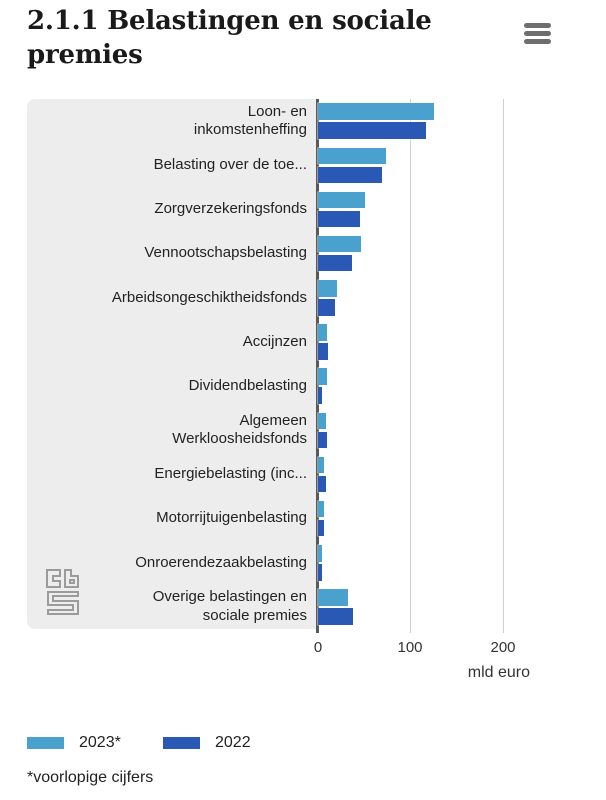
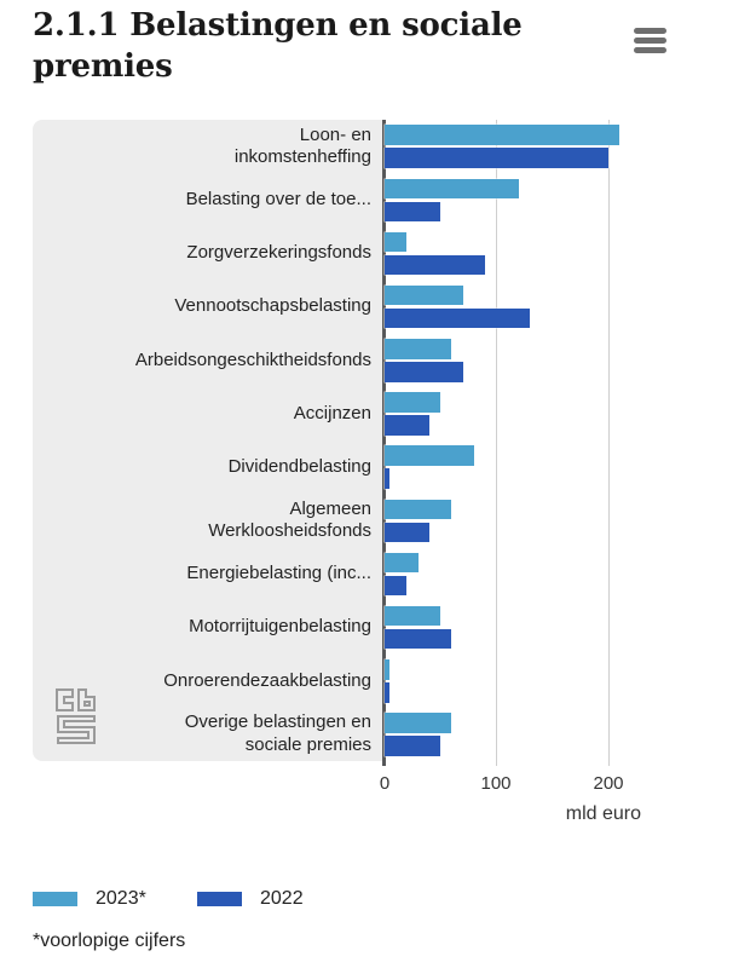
2023*/Loon- en inkomstenheffing: 130 -> 210
2022/Loon- en inkomstenheffing: 120 -> 200
2023*/Belasting over de toe...: 70 -> 120
2022/Belasting over de toe...: 70 -> 50
2023*/Zorgverzekeringsfonds: 50 -> 20
2022/Zorgverzekeringsfonds: 50 -> 90
2023*/Vennootschapsbelasting: 50 -> 70
2022/Vennootschapsbelasting: 40 -> 130
2023*/Arbeidsongeschiktheidsfonds: 20 -> 60
2022/Arbeidsongeschiktheidsfonds: 20 -> 70
2023*/Accijnzen: 10 -> 50
2022/Accijnzen: 10 -> 40
2023*/Dividendbelasting: 10 -> 80
2023*/Algemeen Werkloosheidsfonds: 10 -> 60
2022/Algemeen Werkloosheidsfonds: 10 -> 40
2023*/Energiebelasting (inc...: 10 -> 30
2022/Energiebelasting (inc...: 10 -> 20
2023*/Motorrijtuigenbelasting: 10 -> 50
2022/Motorrijtuigenbelasting: 10 -> 60
2023*/Overige belastingen en sociale premies: 30 -> 60
2022/Overige belastingen en sociale premies: 40 -> 50
